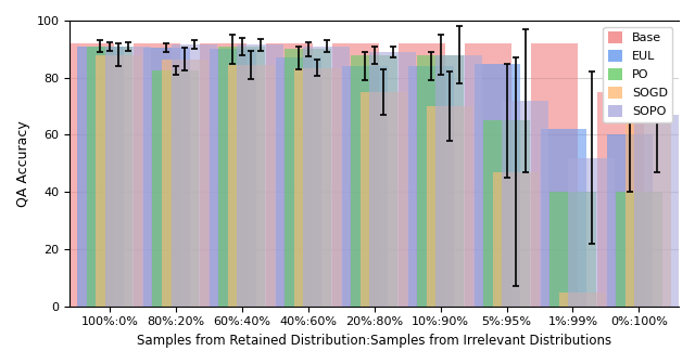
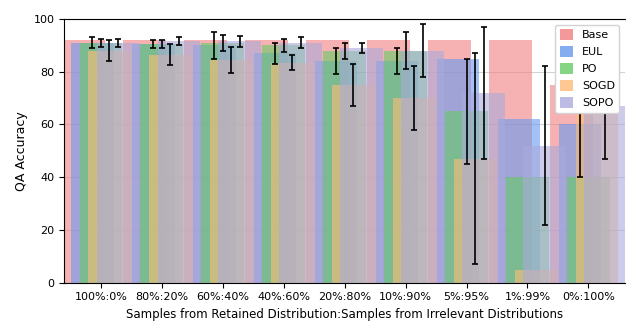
PO/80%:20%: 82.5 -> 90.5
